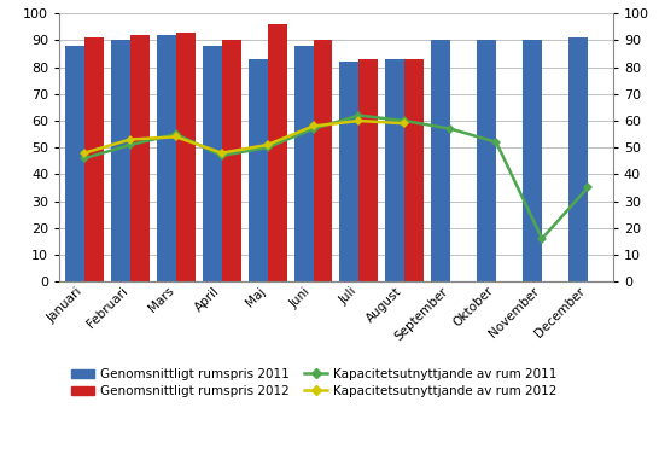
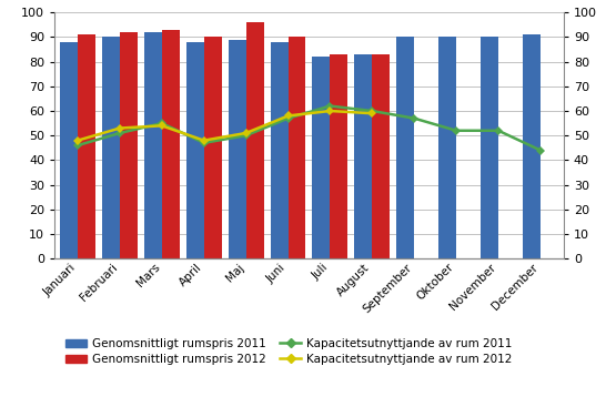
Genomsnittligt rumspris 2011/Maj: 83 -> 89
Kapacitetsutnyttjande av rum 2011/November: 16 -> 52
Kapacitetsutnyttjande av rum 2011/December: 35 -> 44
